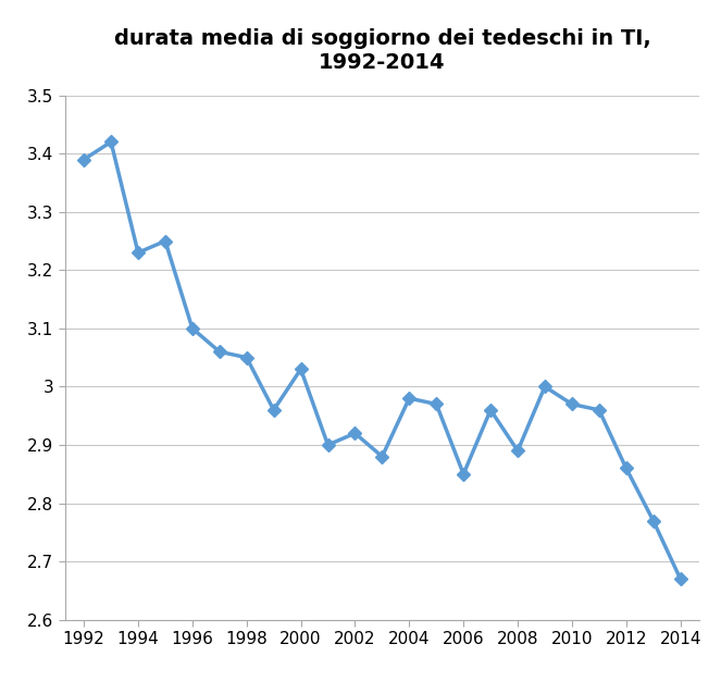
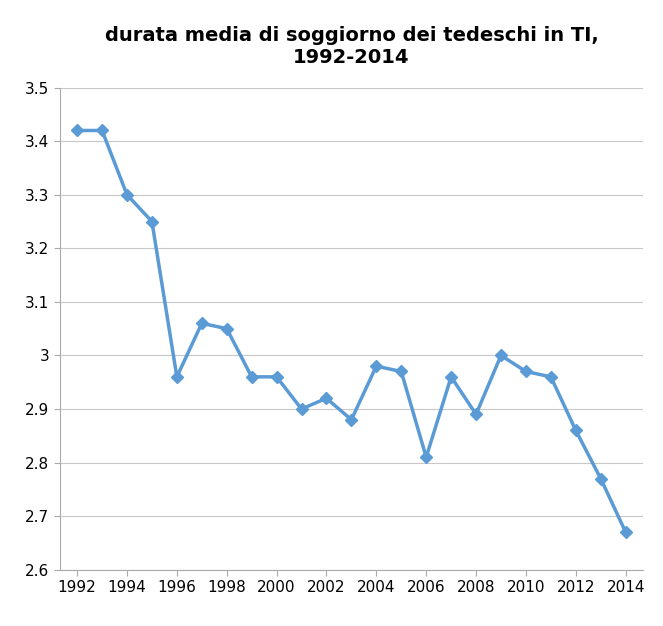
1992: 3.39 -> 3.42
1994: 3.23 -> 3.30
1996: 3.10 -> 2.96
2000: 3.03 -> 2.96
2006: 2.85 -> 2.81
